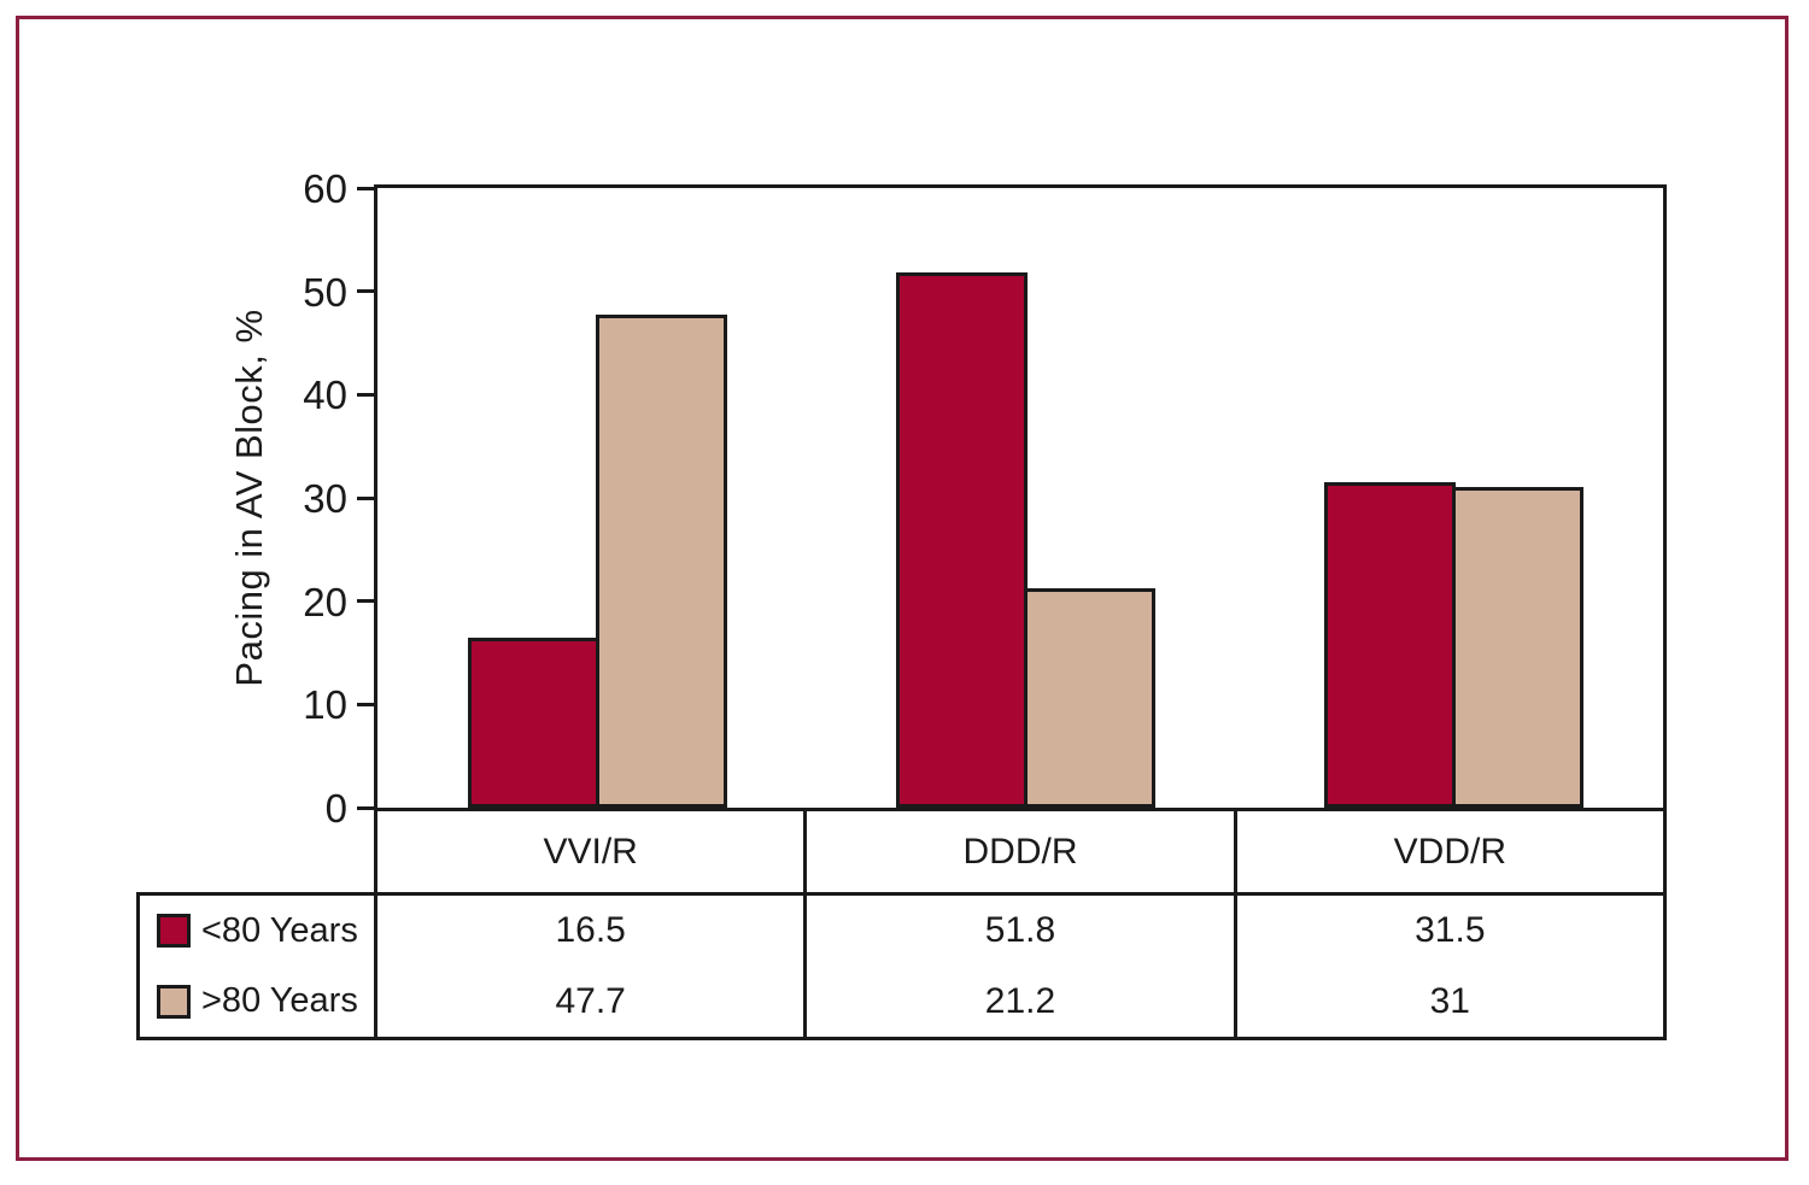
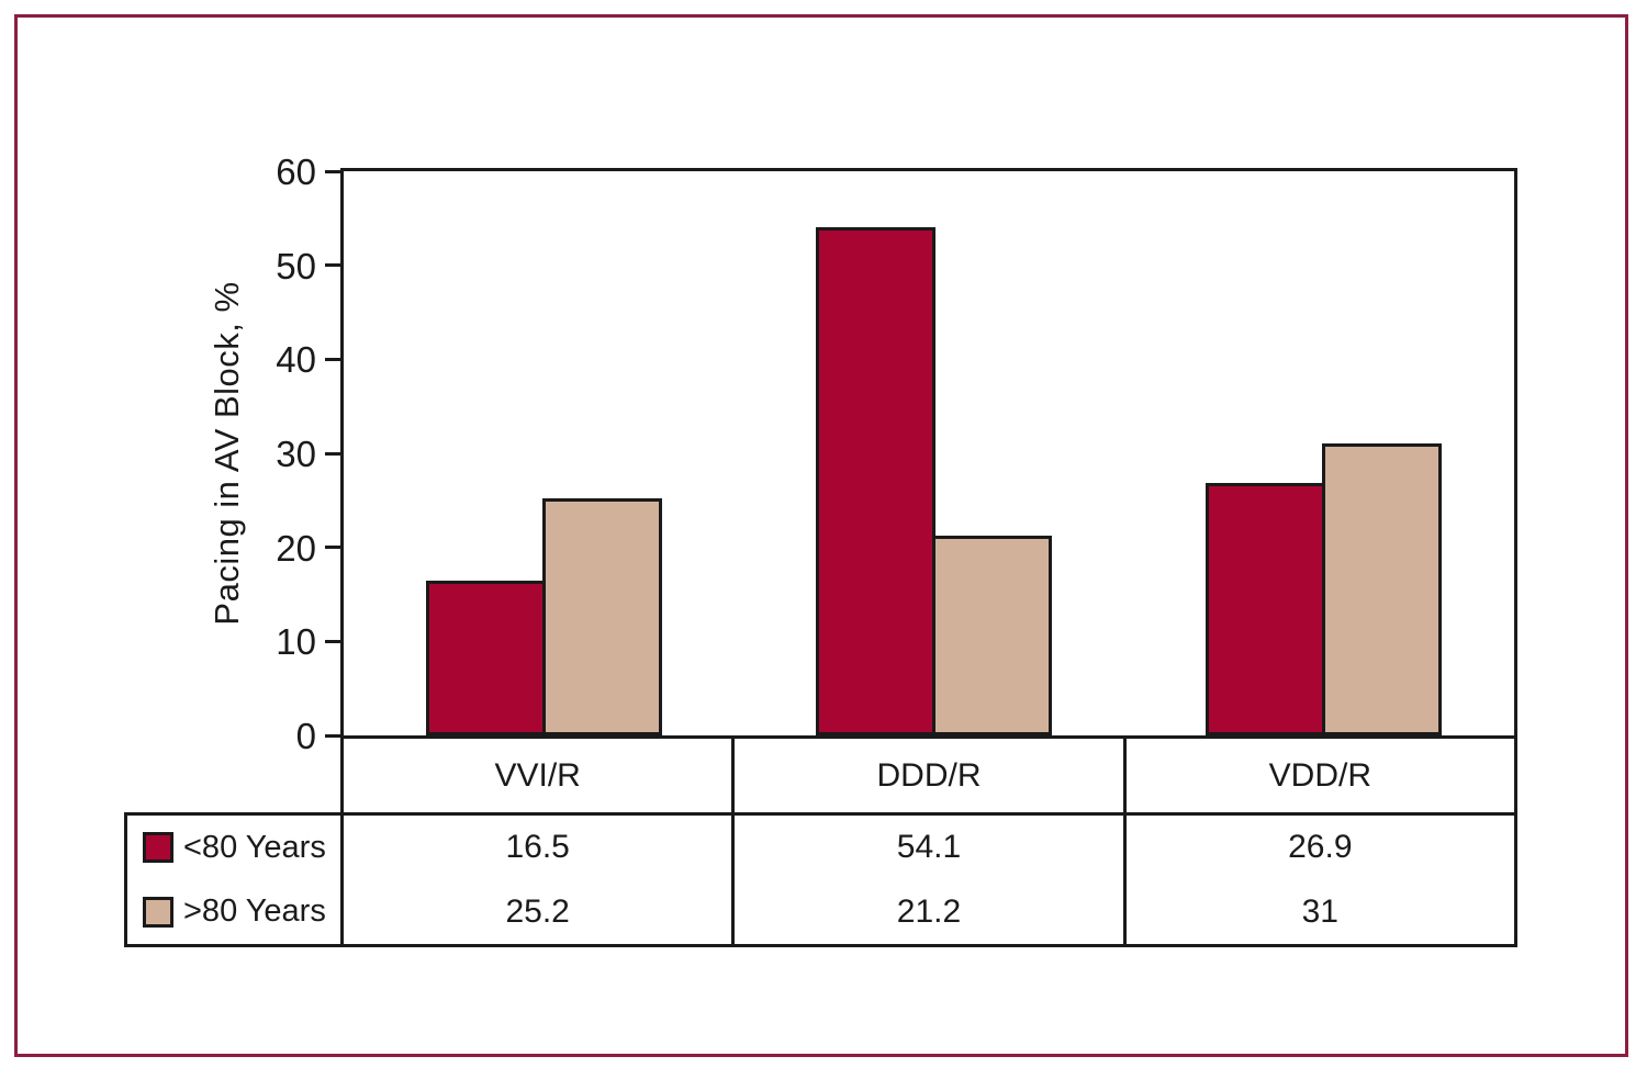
>80 Years/VVI/R: 47.7 -> 25.2
<80 Years/DDD/R: 51.8 -> 54.1
<80 Years/VDD/R: 31.5 -> 26.9
